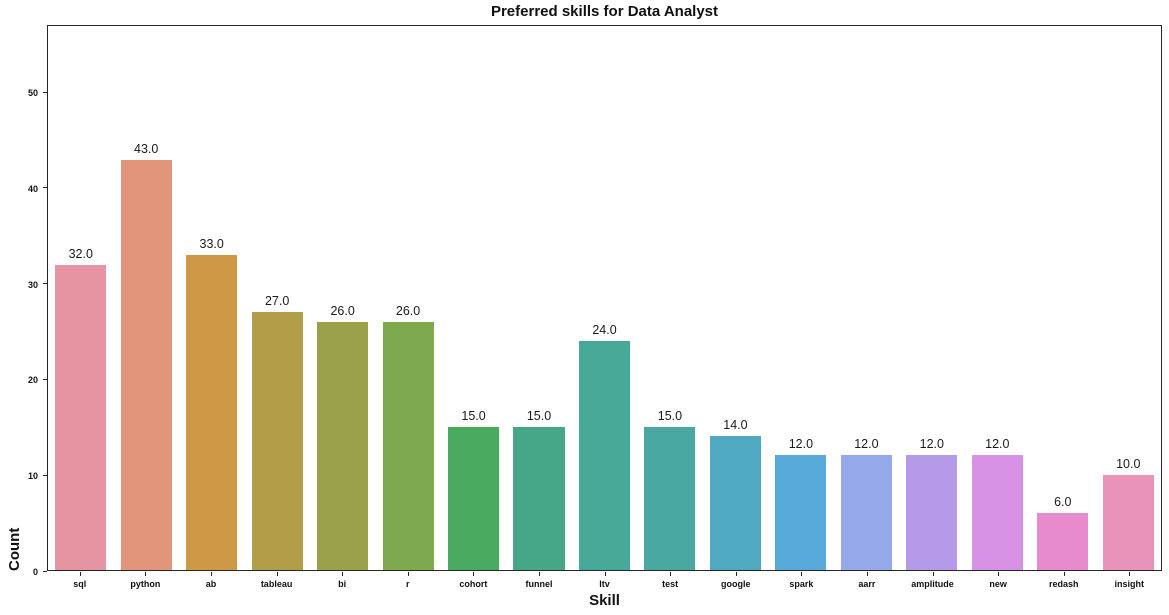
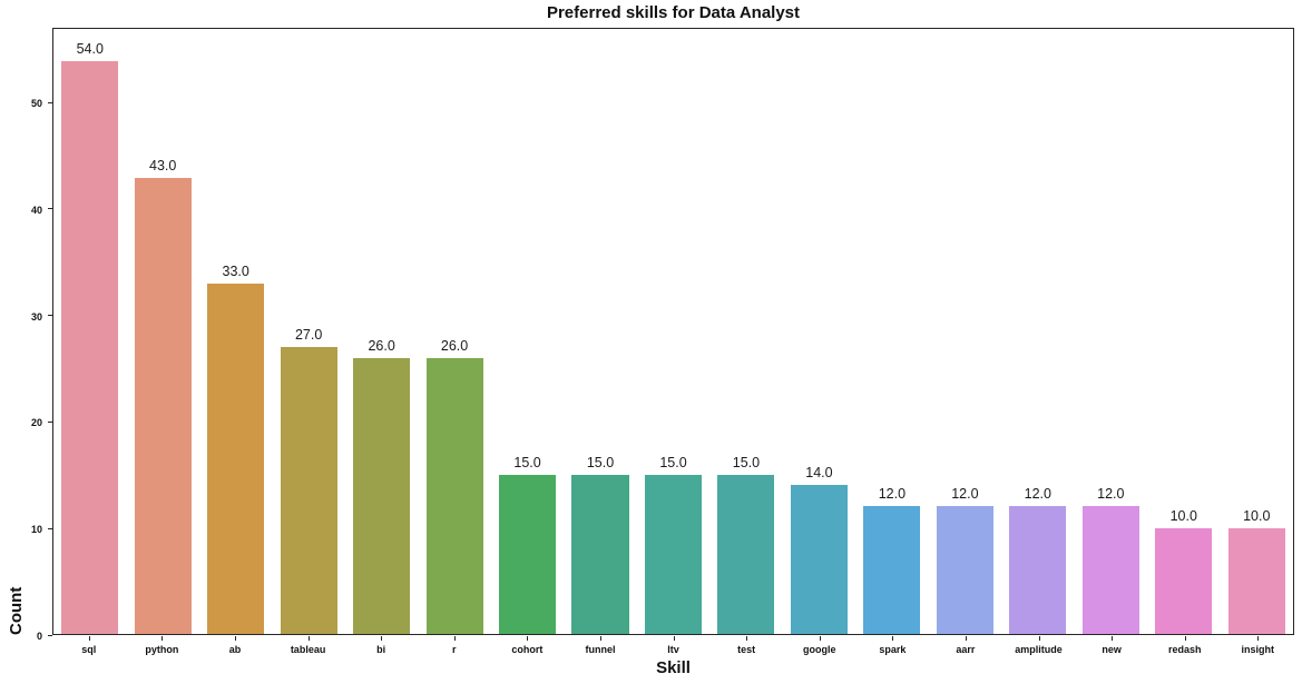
sql: 32.0 -> 54.0
ltv: 24.0 -> 15.0
redash: 6.0 -> 10.0
